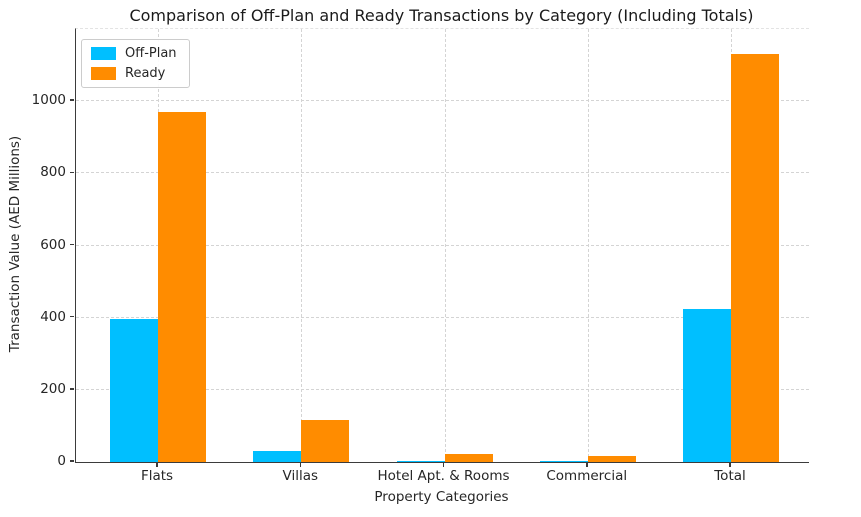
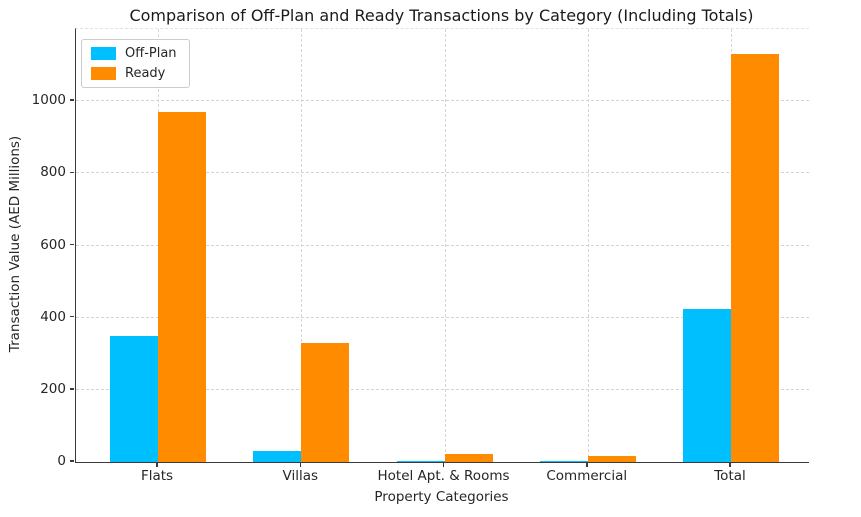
Off-Plan/Flats: 400 -> 350
Ready/Villas: 120 -> 330
